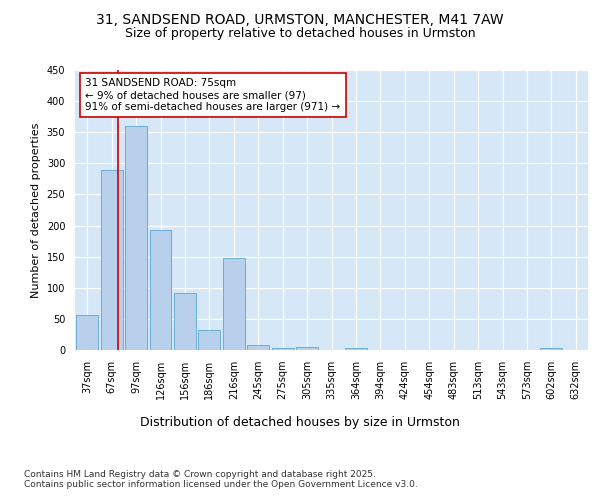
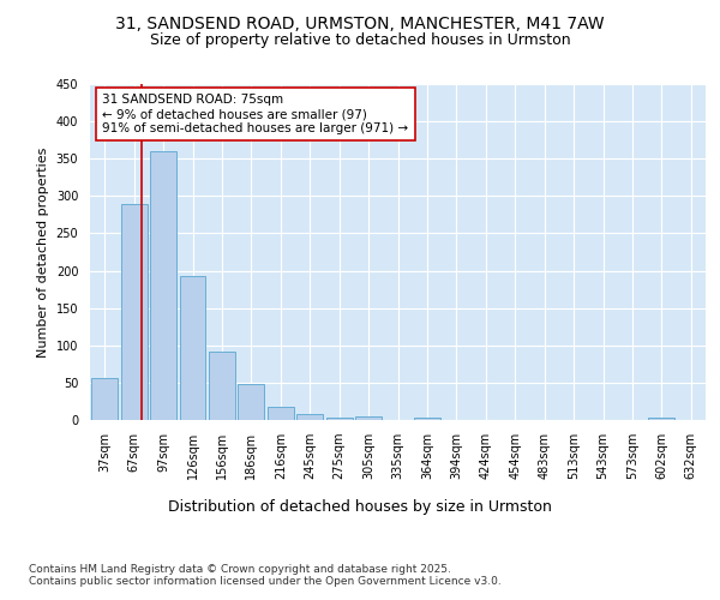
186sqm: 32 -> 49
216sqm: 148 -> 18
